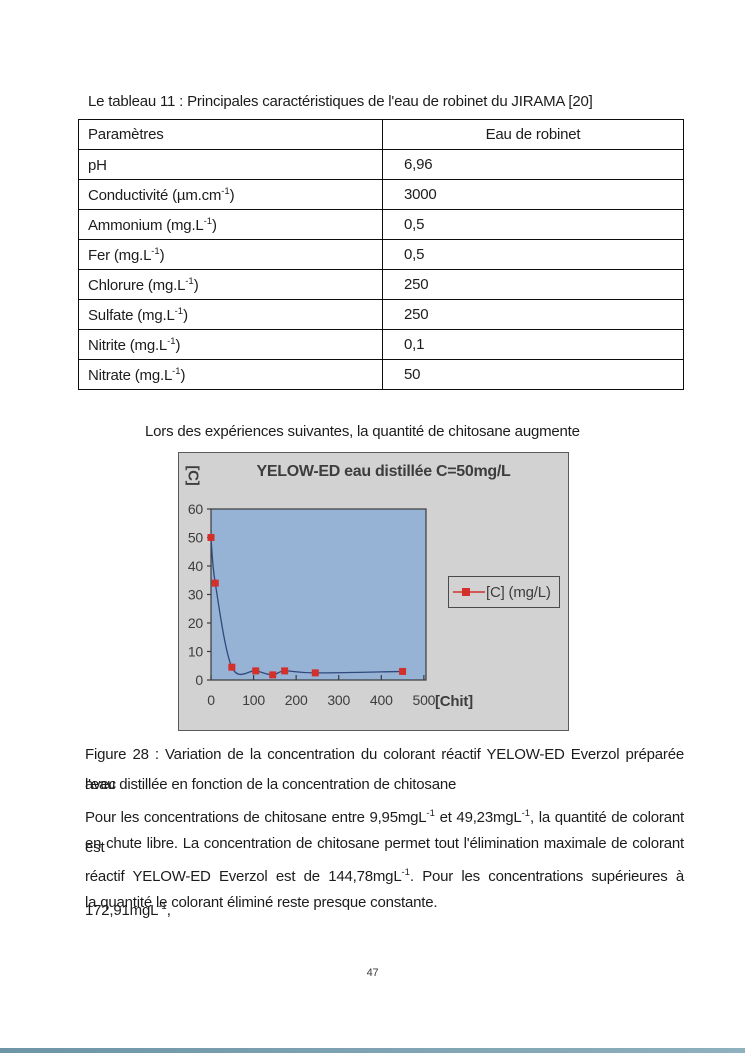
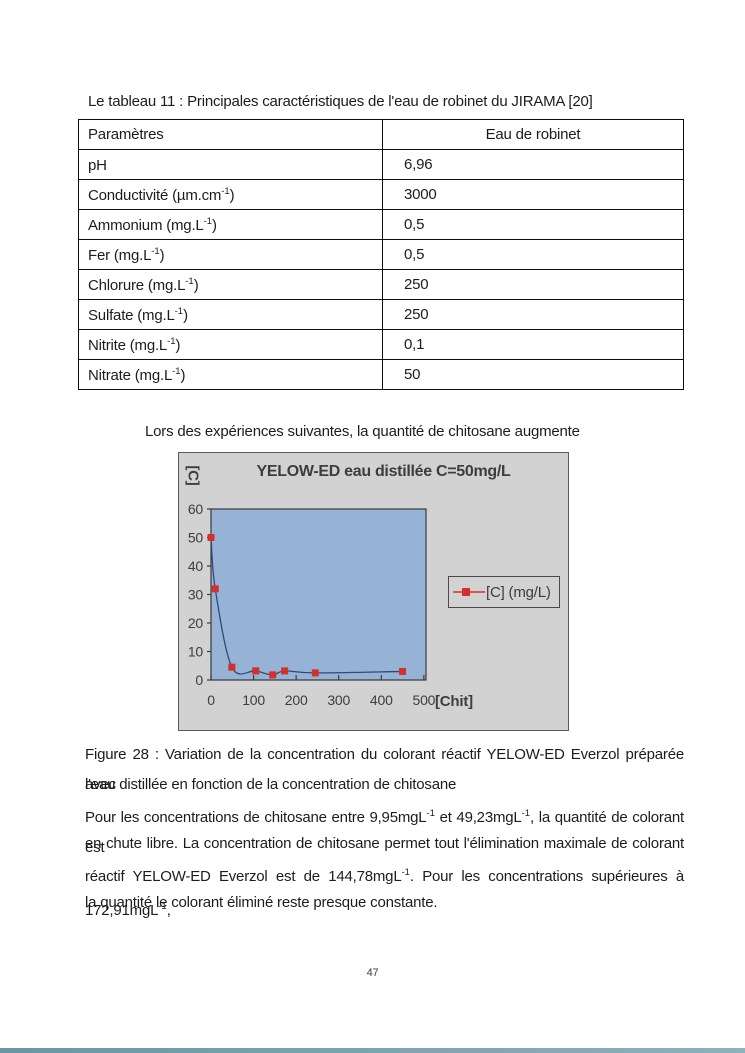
10: 34 -> 32
